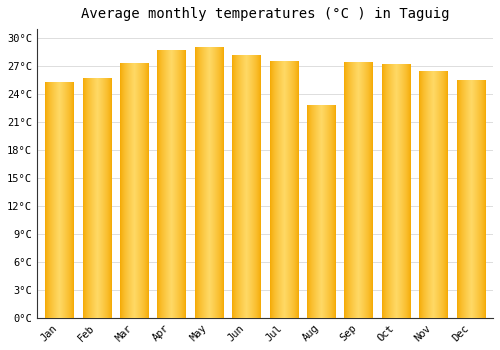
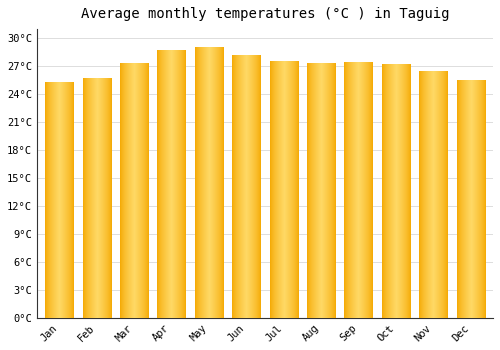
Aug: 22.8°C -> 27.3°C
